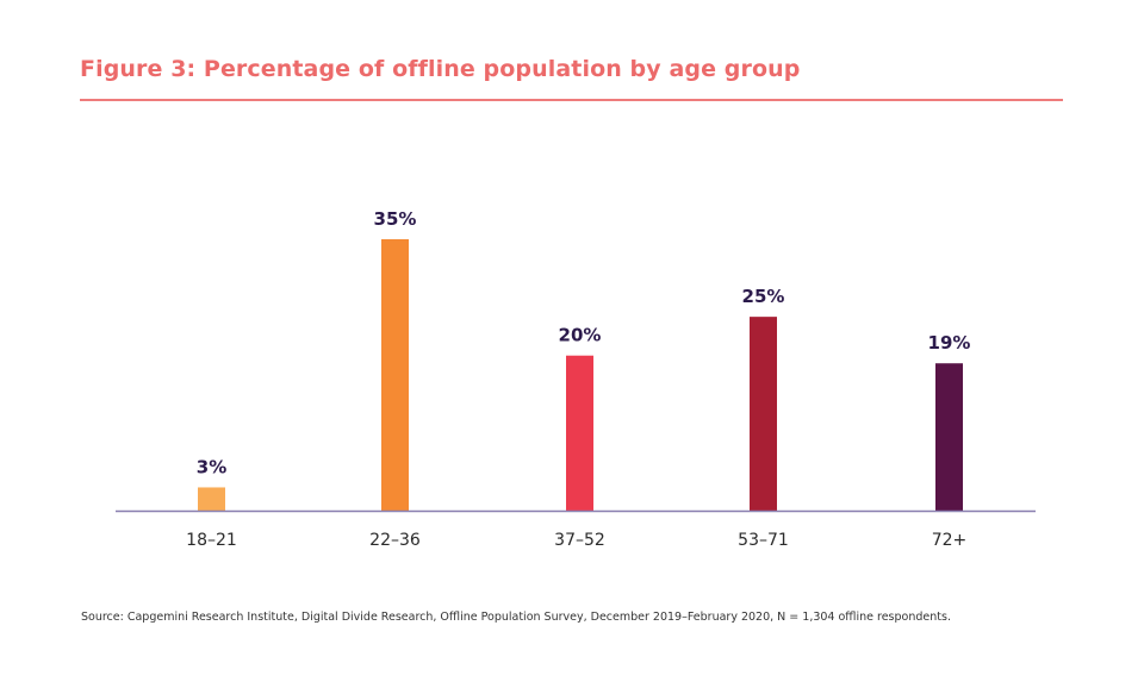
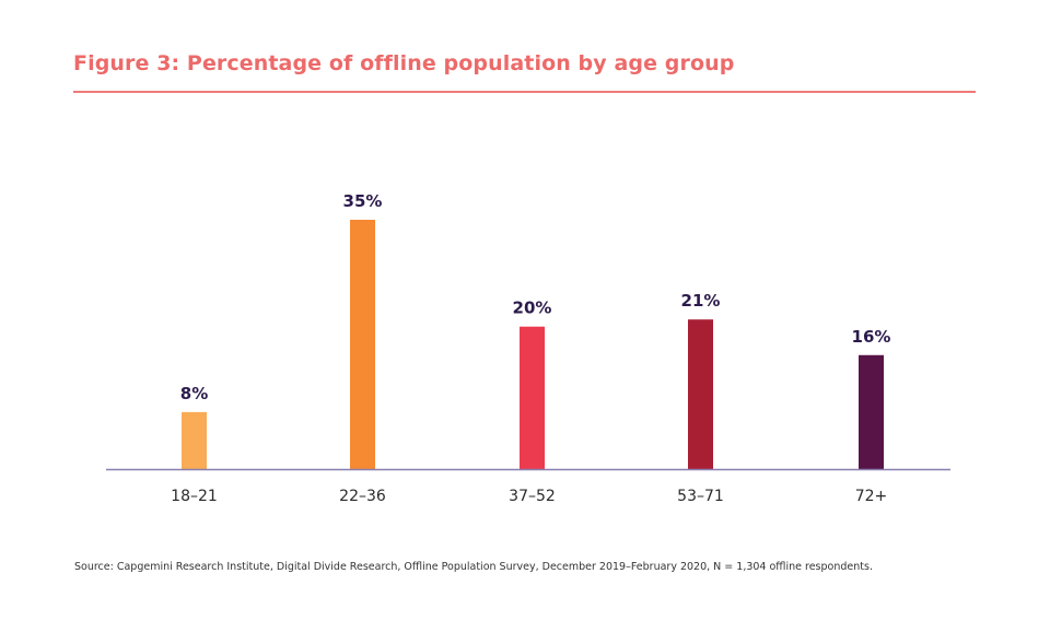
18–21: 3% -> 8%
53–71: 25% -> 21%
72+: 19% -> 16%
